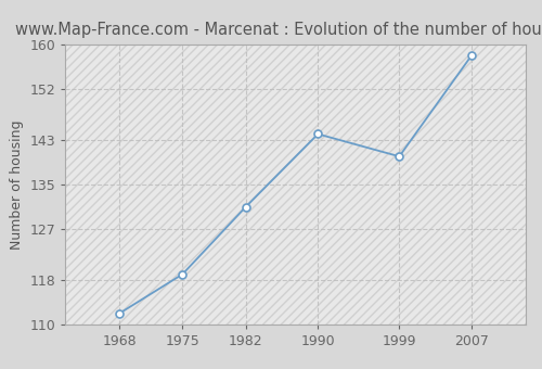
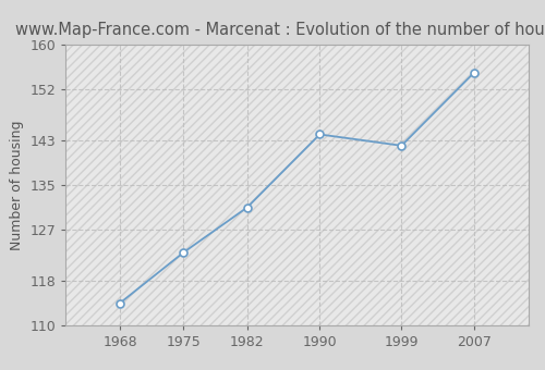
1968: 112 -> 114
1975: 119 -> 123
1999: 140 -> 142
2007: 158 -> 155
